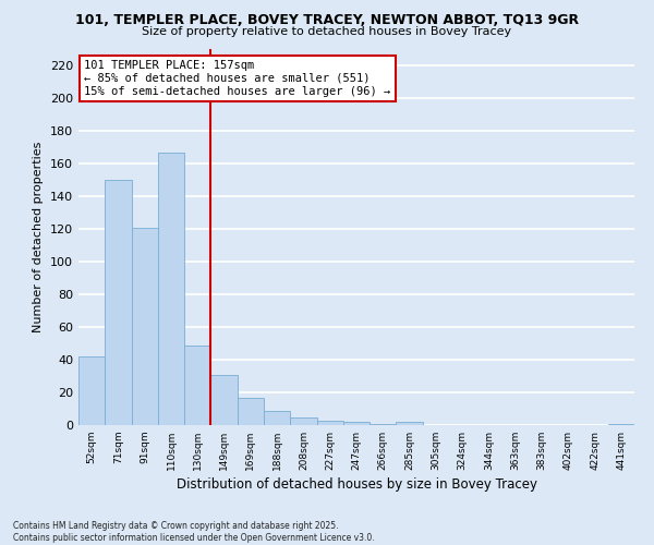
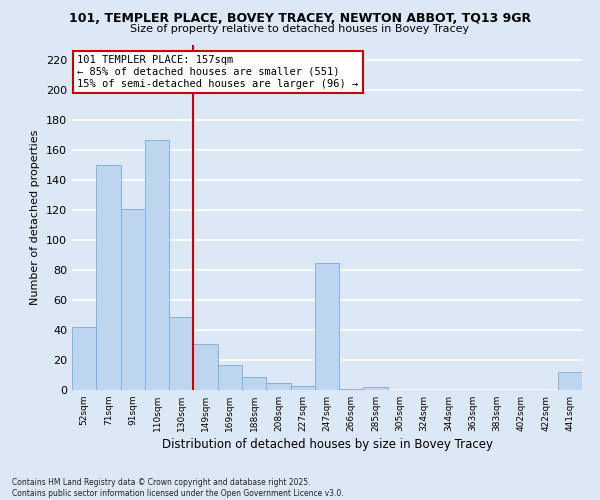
247sqm: 2 -> 85
441sqm: 1 -> 12
